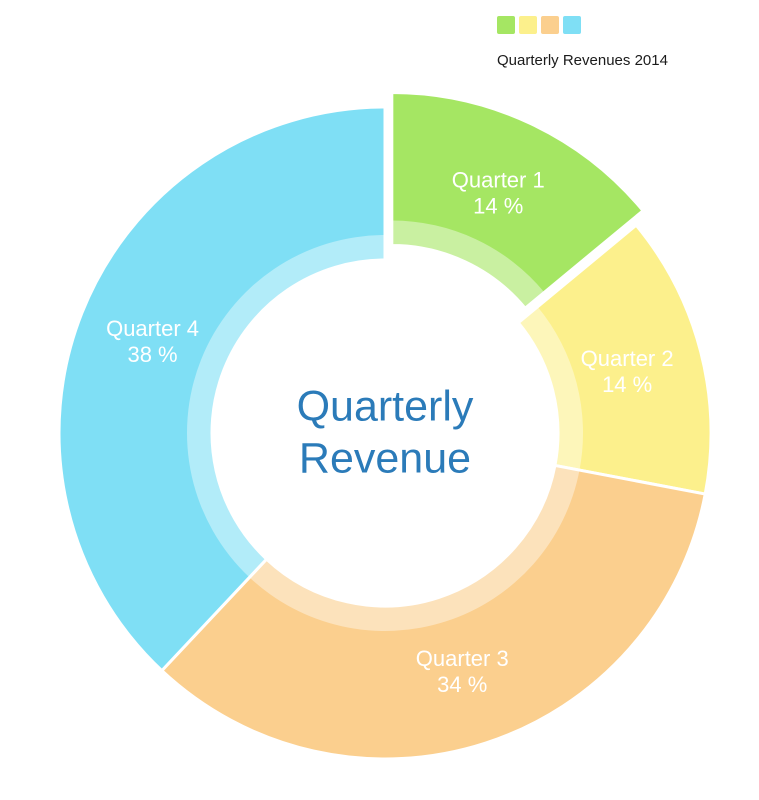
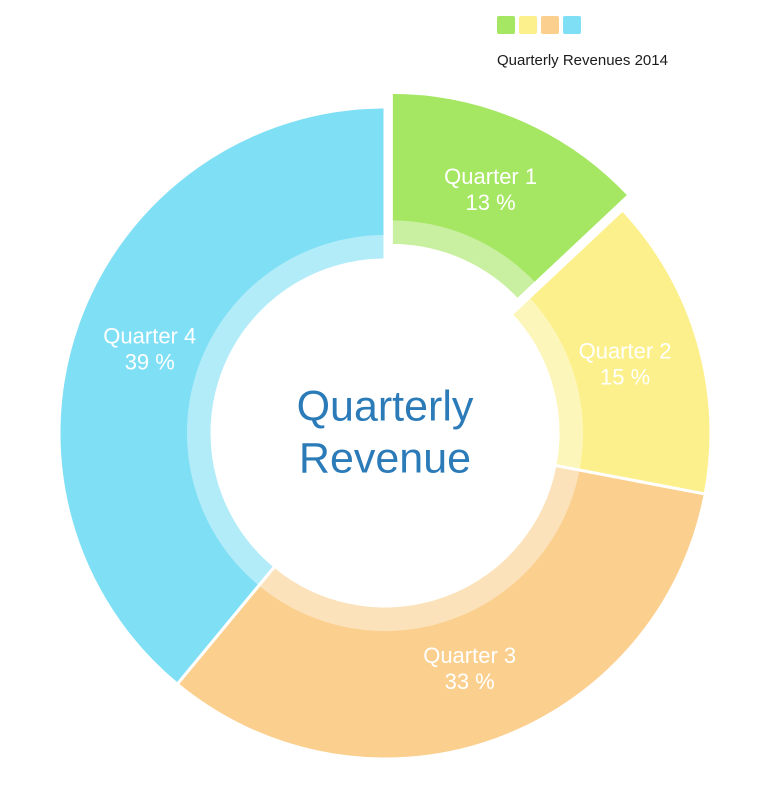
Quarter 1: 14 -> 13
Quarter 2: 14 -> 15
Quarter 3: 34 -> 33
Quarter 4: 38 -> 39
